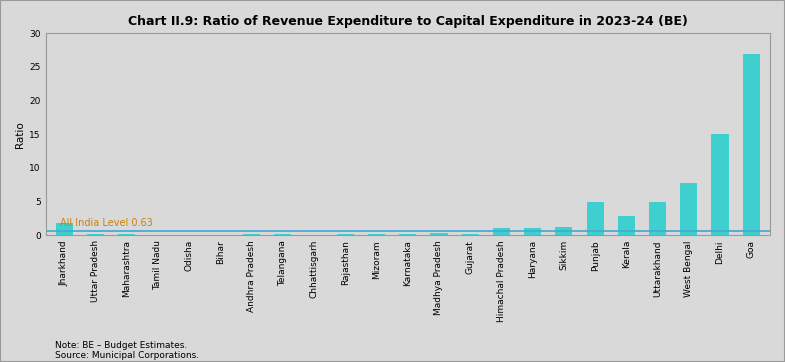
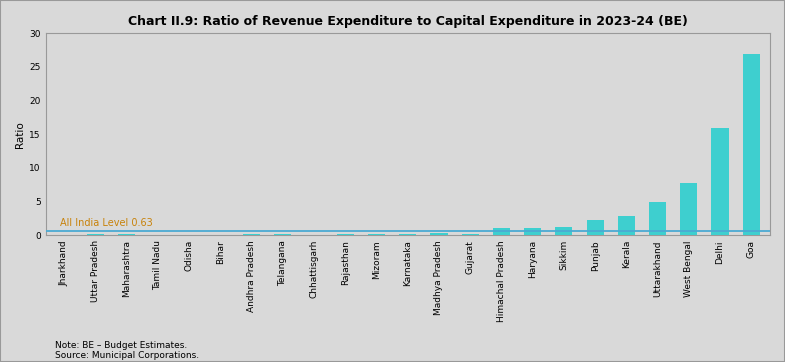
Jharkhand: 1.8 -> 0.1
Punjab: 5.0 -> 2.2
Delhi: 15.0 -> 16.0
